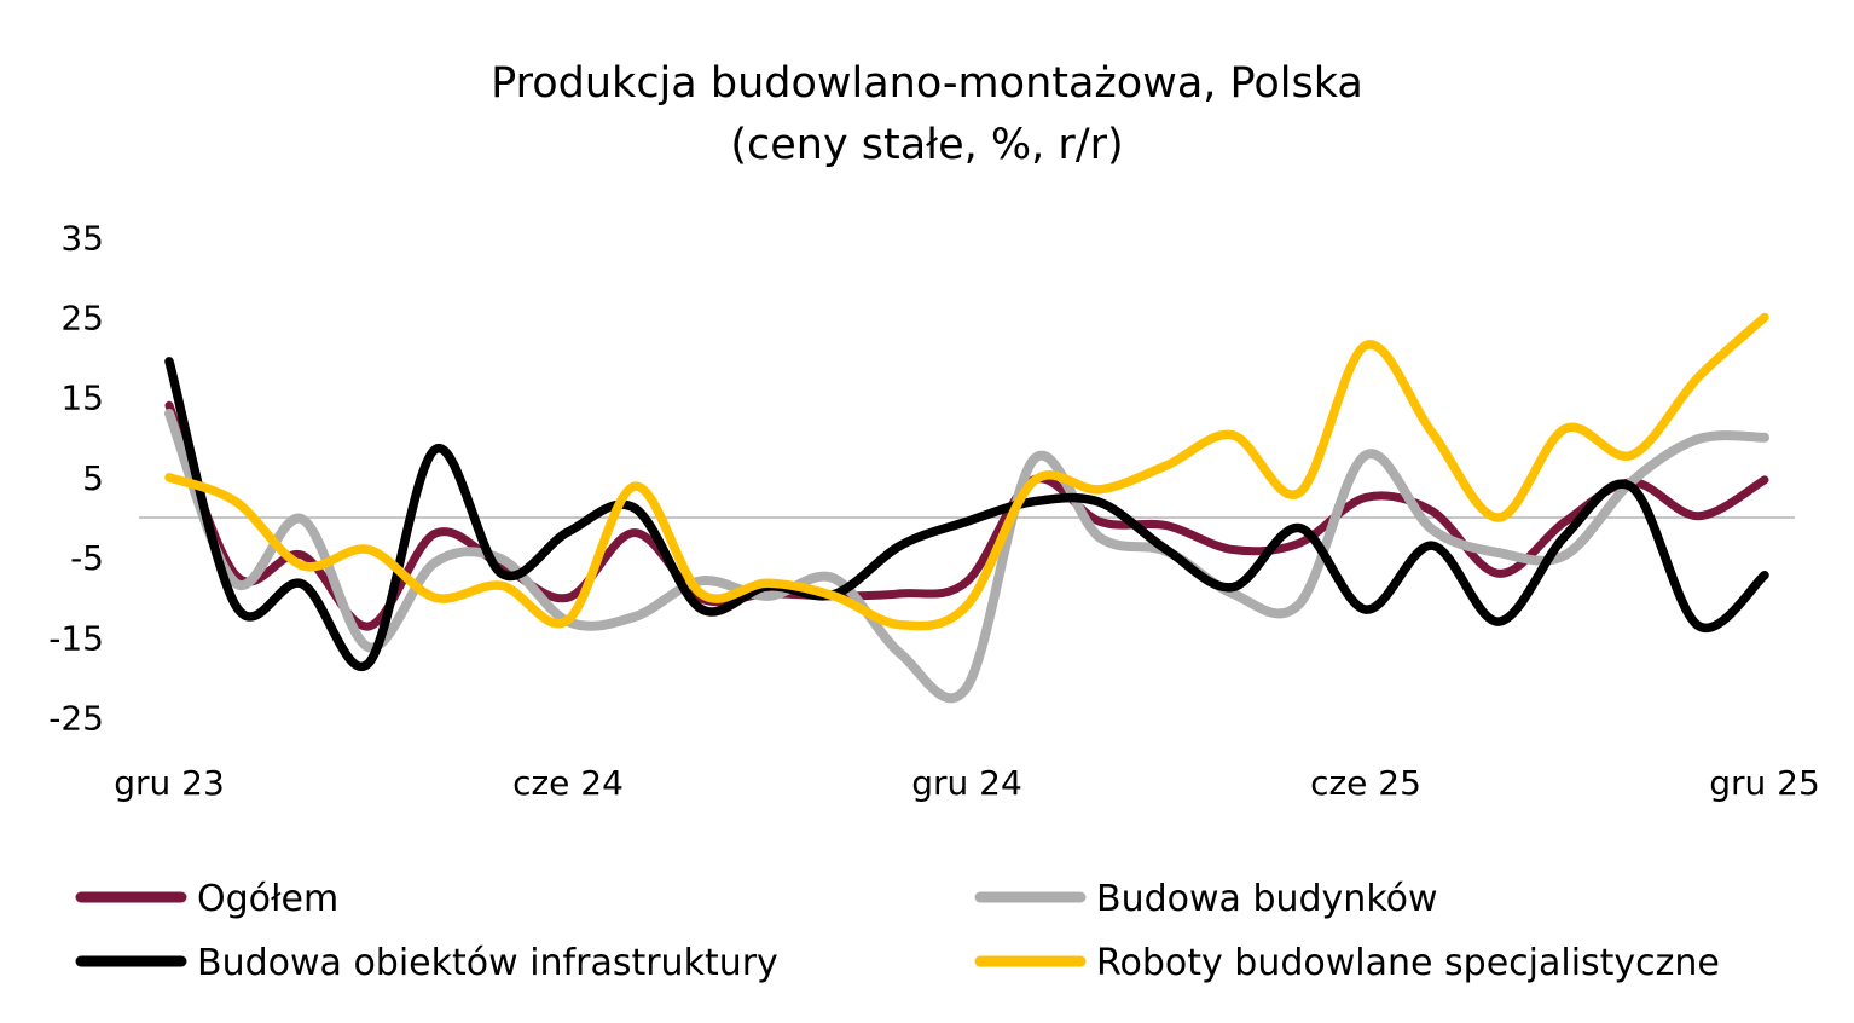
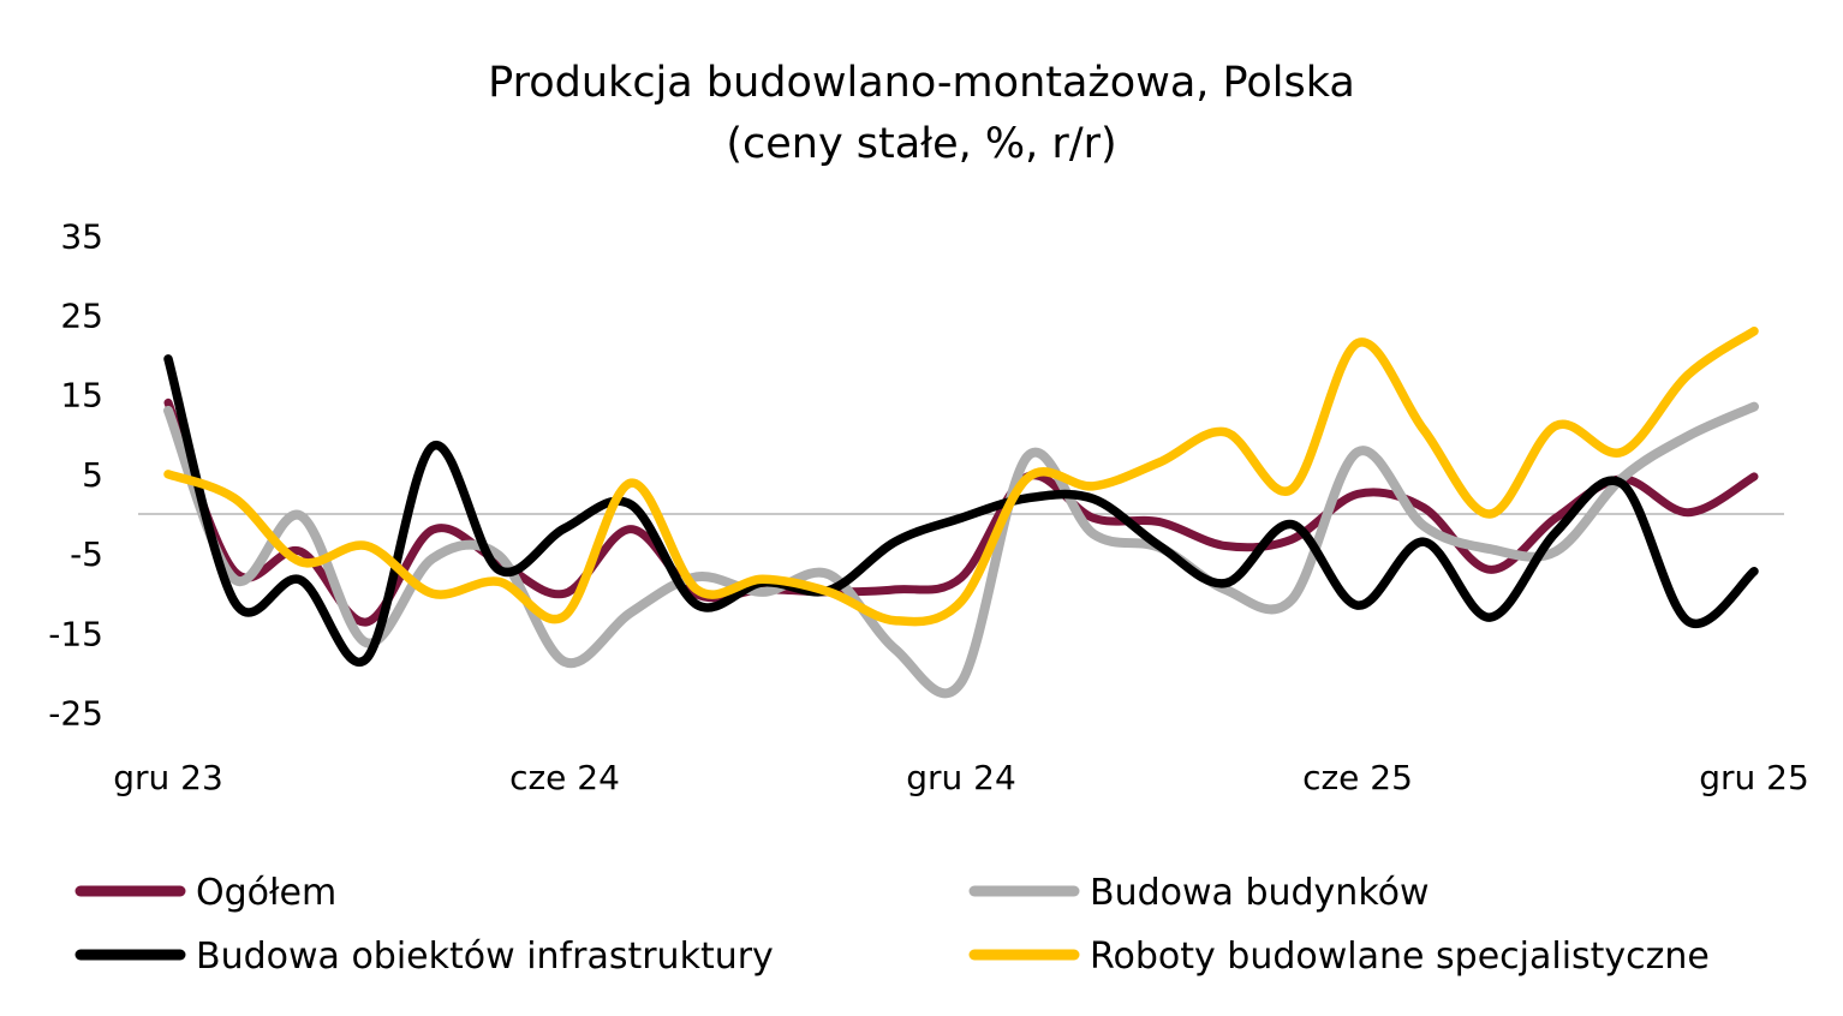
Budowa budynków/cze 24: -13 -> -19
Budowa budynków/gru 25: 10 -> 14
Roboty budowlane specjalistyczne/gru 25: 25 -> 23
